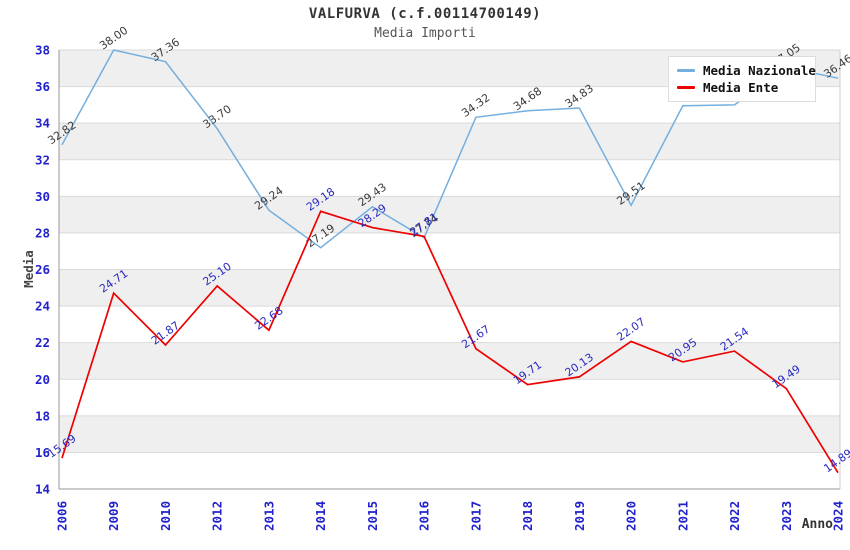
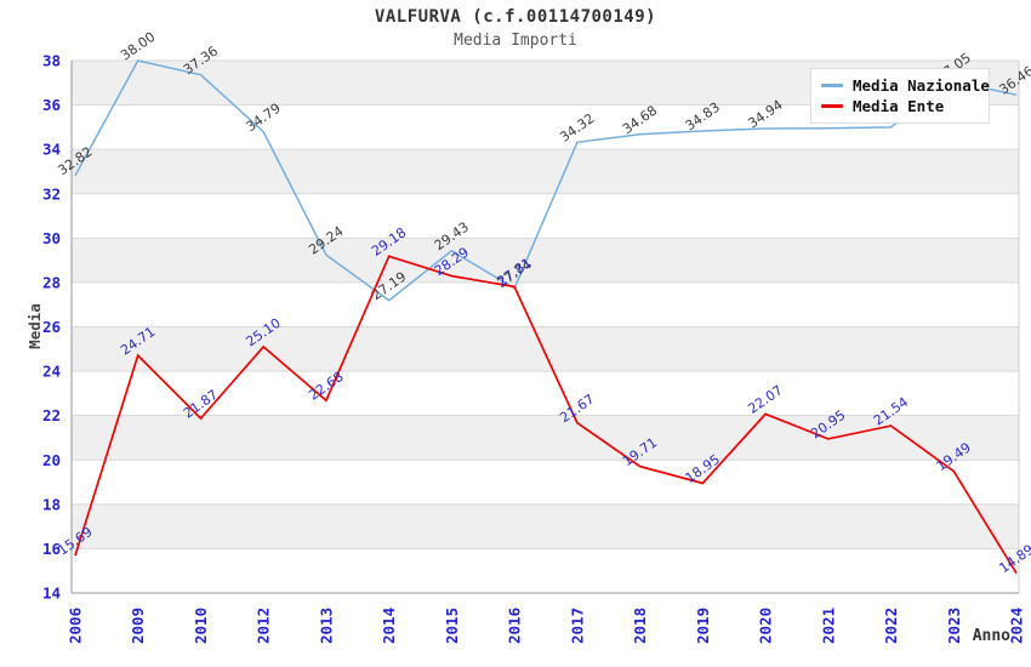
Media Nazionale/2012: 33.70 -> 34.79
Media Ente/2019: 20.13 -> 18.95
Media Nazionale/2020: 29.51 -> 34.94
